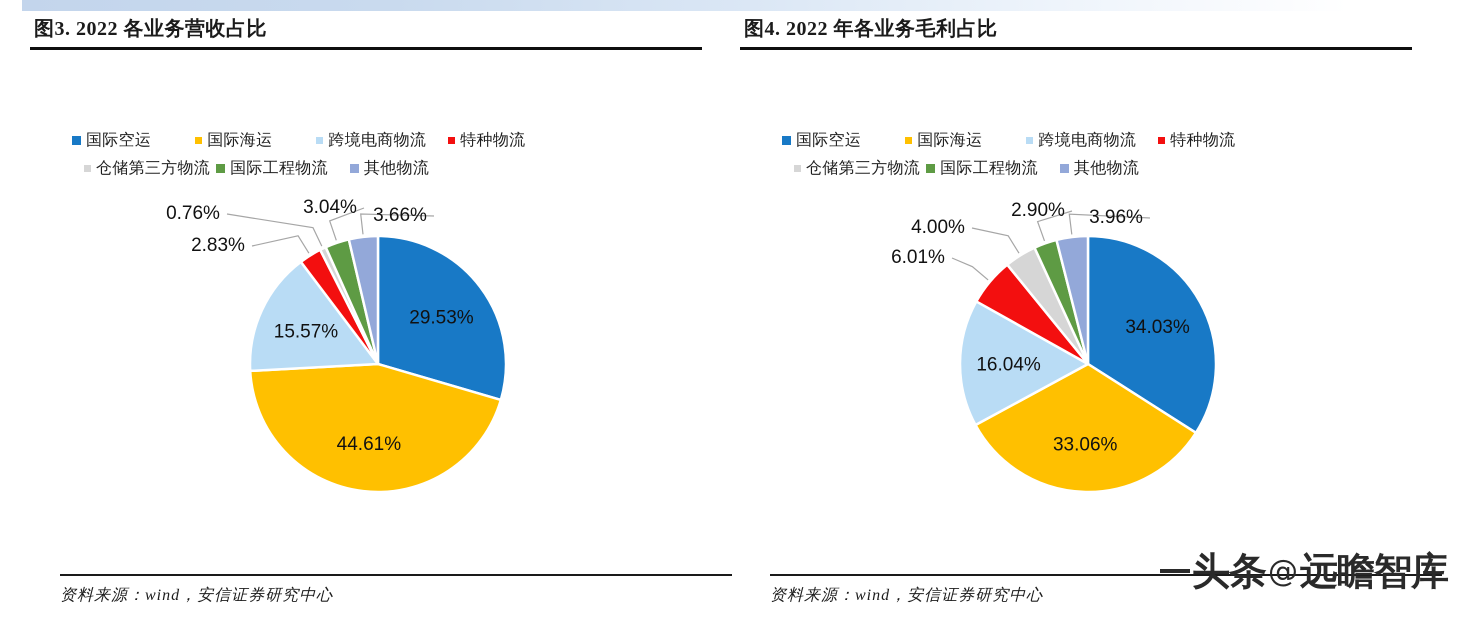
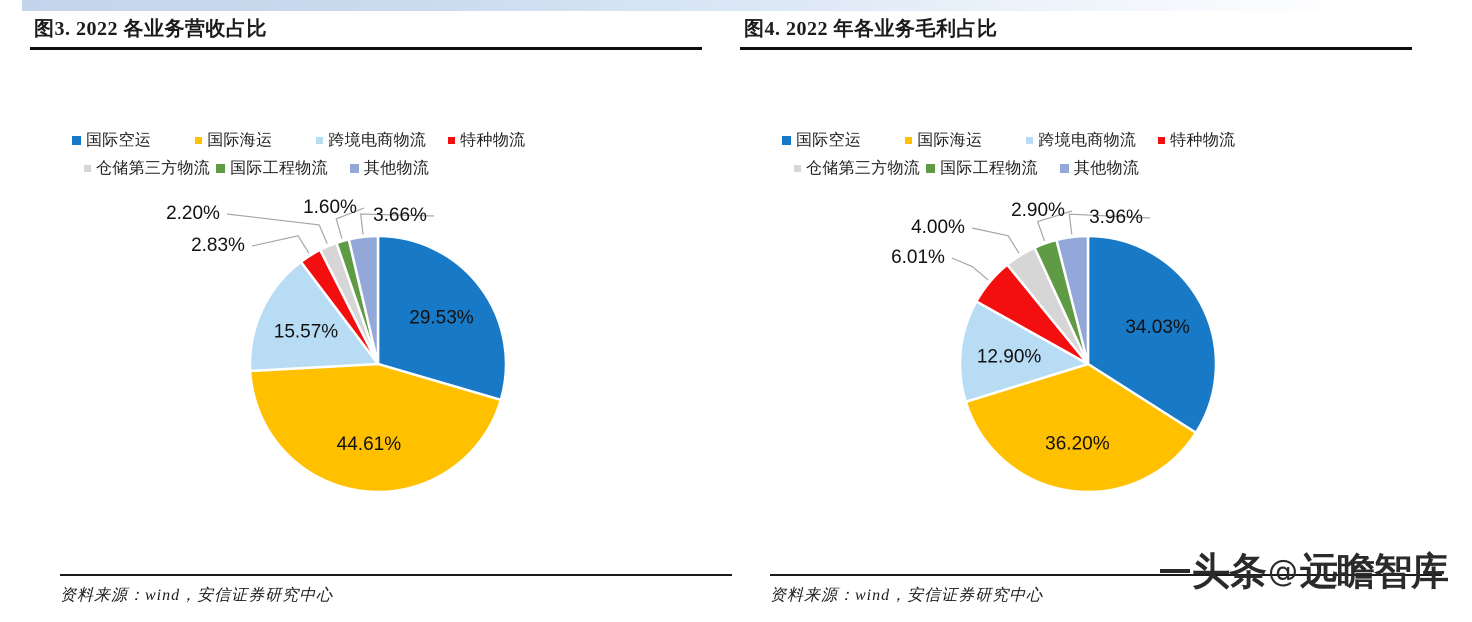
图3. 2022 各业务营收占比/仓储第三方物流: 0.76% -> 2.20%
图3. 2022 各业务营收占比/国际工程物流: 3.04% -> 1.60%
图4. 2022 年各业务毛利占比/国际海运: 33.06% -> 36.20%
图4. 2022 年各业务毛利占比/跨境电商物流: 16.04% -> 12.90%
